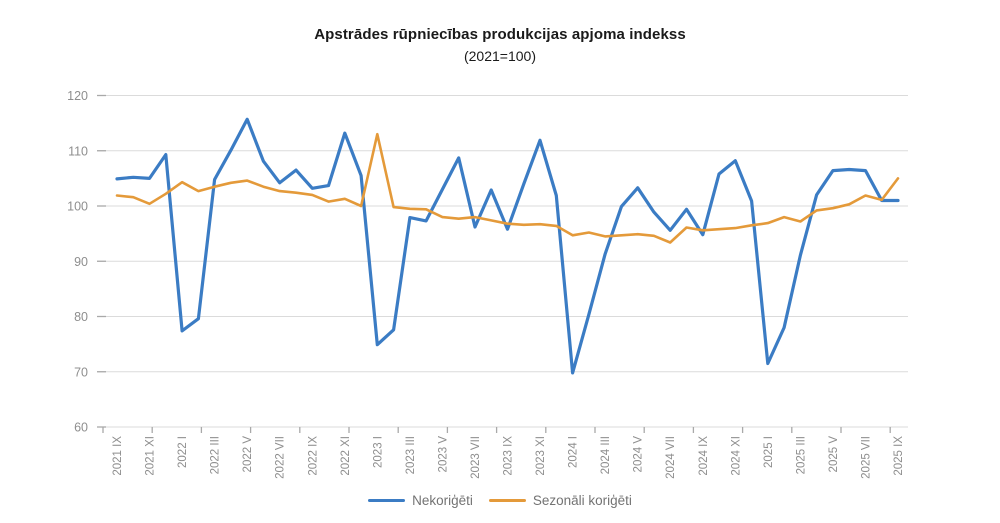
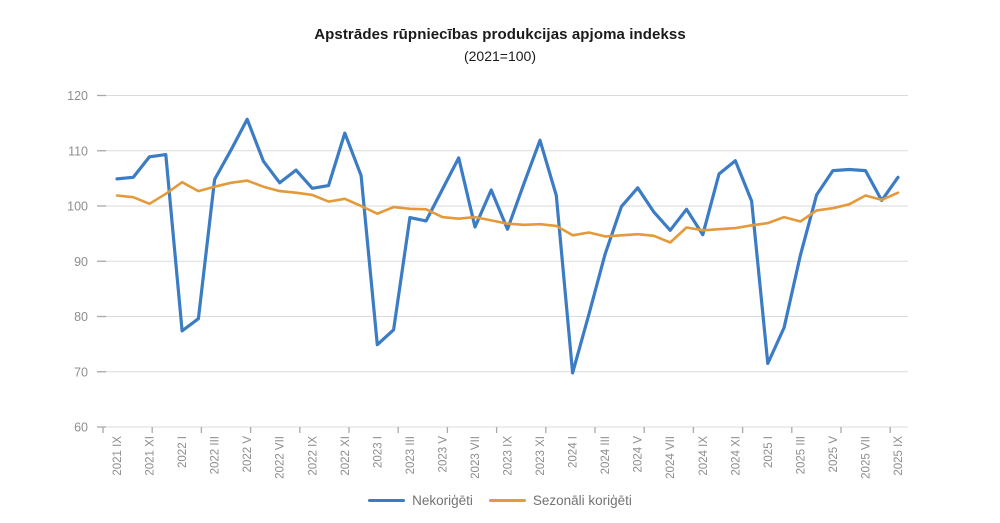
Nekoriģēti/2021 XI: 105 -> 109
Sezonāli koriģēti/2023 I: 113 -> 99
Nekoriģēti/2025 IX: 101 -> 105
Sezonāli koriģēti/2025 IX: 105 -> 102
